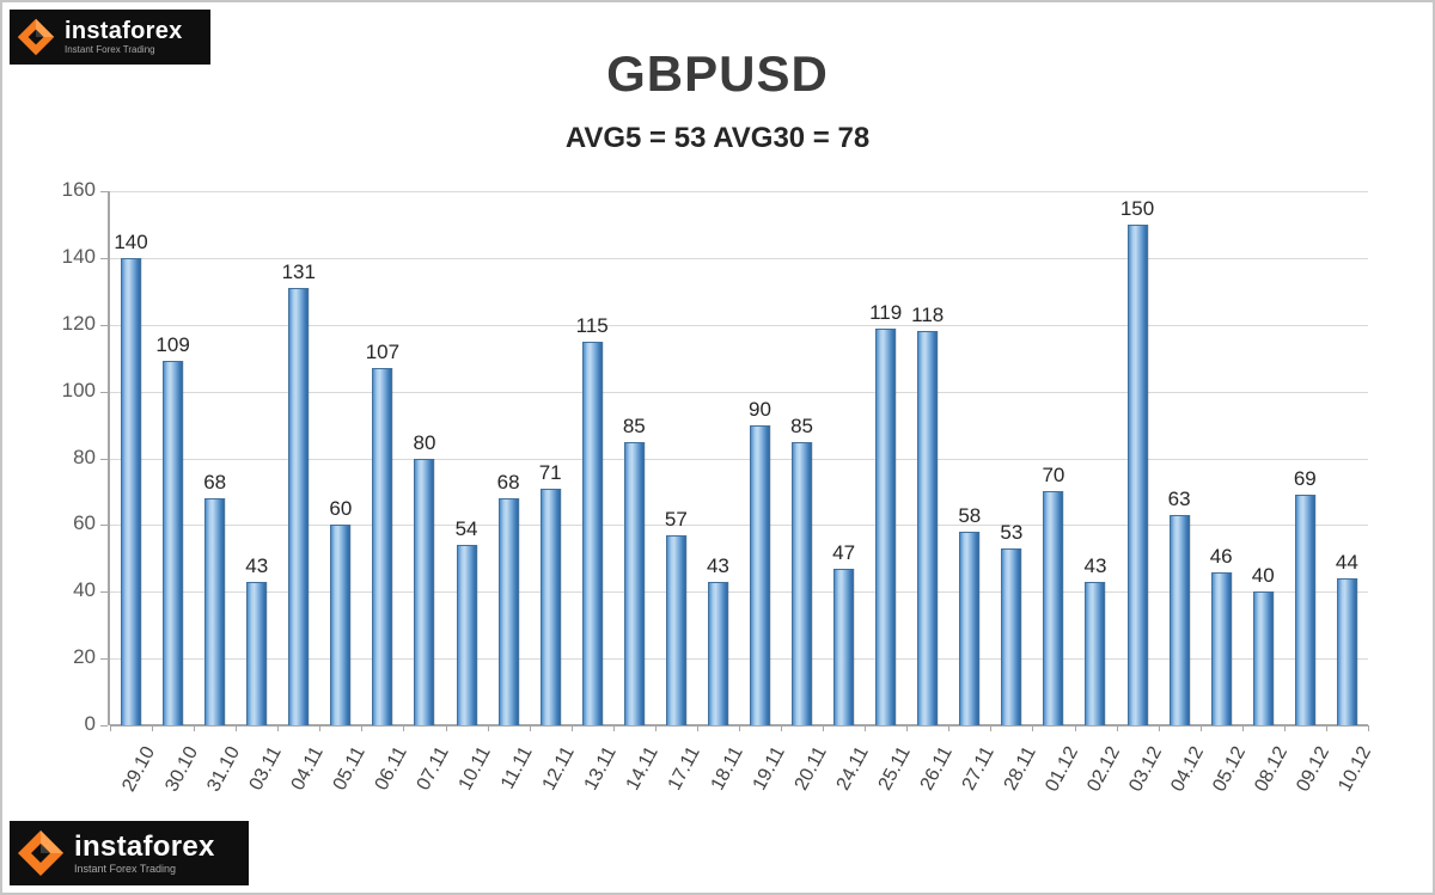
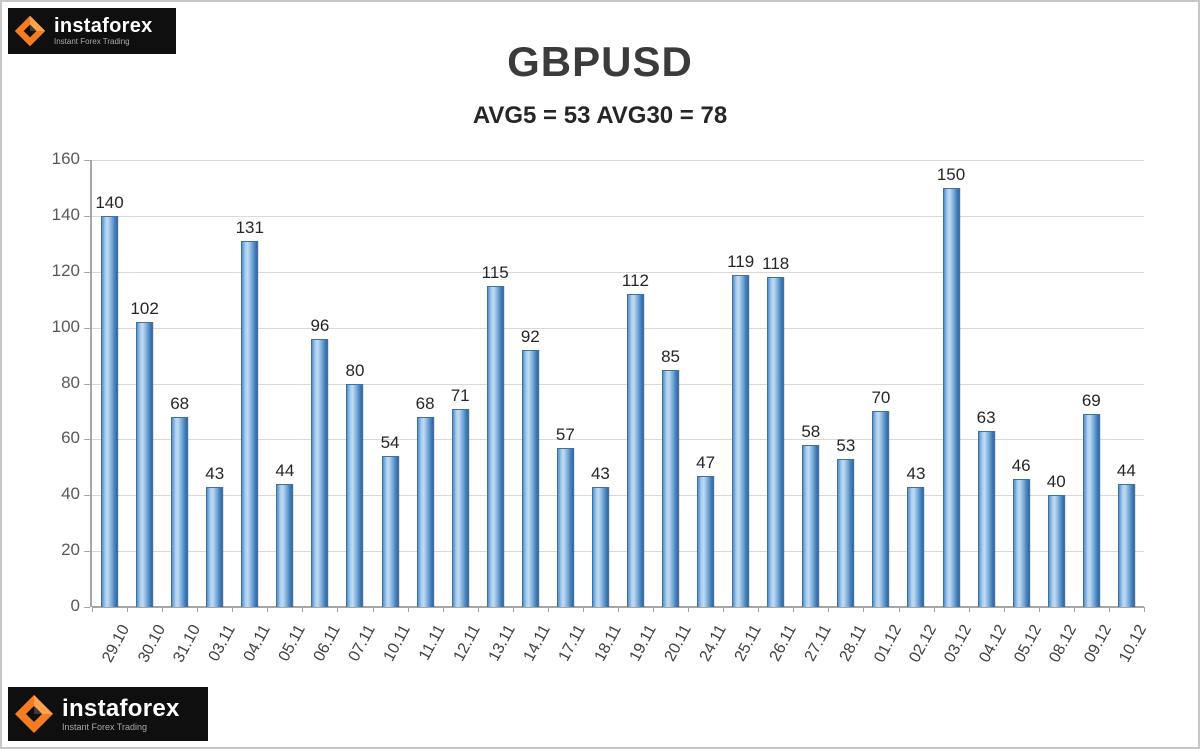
30.10: 109 -> 102
05.11: 60 -> 44
06.11: 107 -> 96
14.11: 85 -> 92
19.11: 90 -> 112
